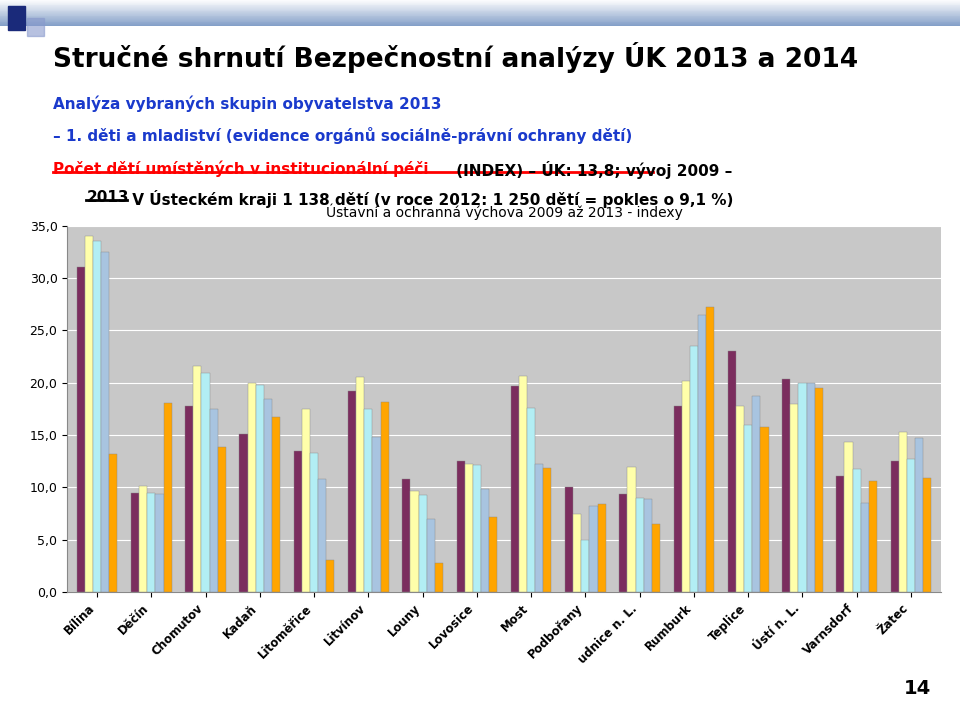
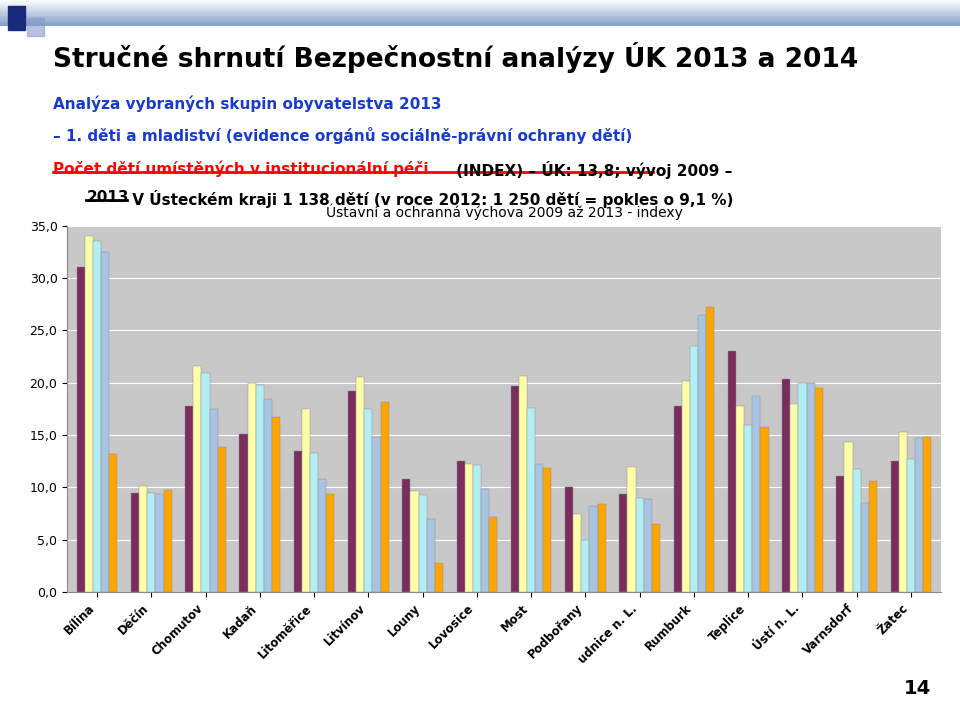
2013/Děčín: 18,1 -> 9,8
2013/Litoměřice: 3,1 -> 9,4
2013/Žatec: 10,9 -> 14,8
